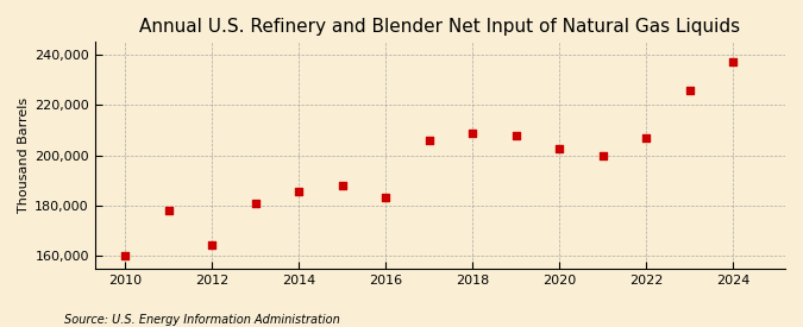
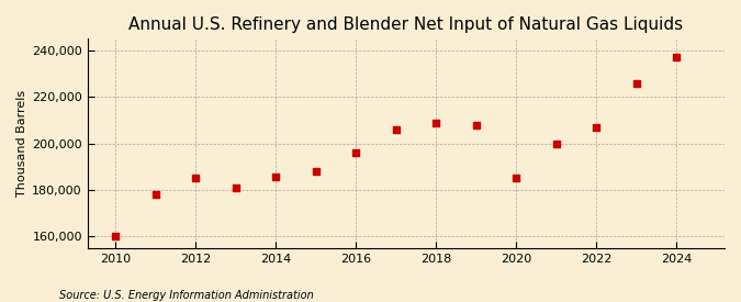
2012: 164,500 -> 185,000
2016: 183,500 -> 196,000
2020: 202,500 -> 185,000
